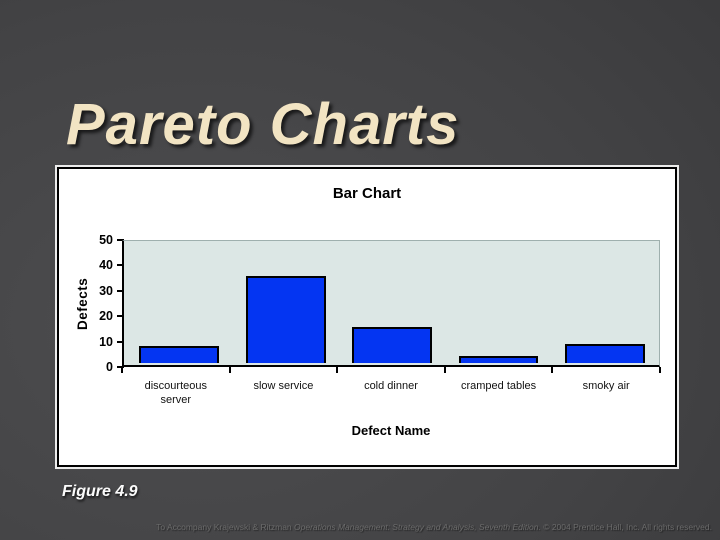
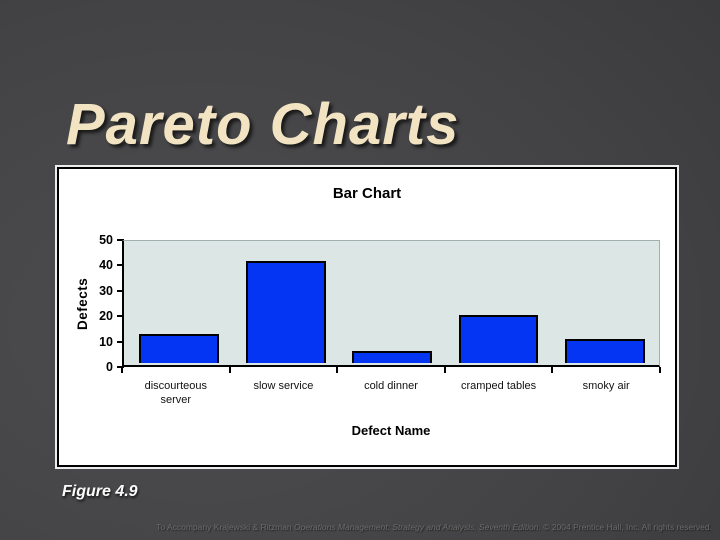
discourteous server: 7 -> 12
slow service: 36 -> 42
cold dinner: 15 -> 5
cramped tables: 3 -> 20
smoky air: 8 -> 10
